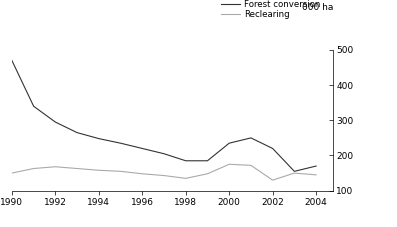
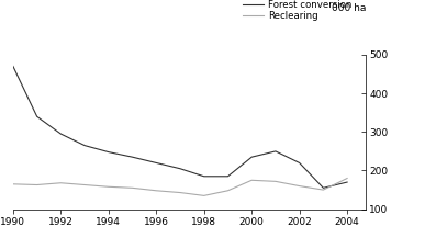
Reclearing/1990: 150 -> 165
Reclearing/2002: 130 -> 160
Reclearing/2004: 145 -> 180
